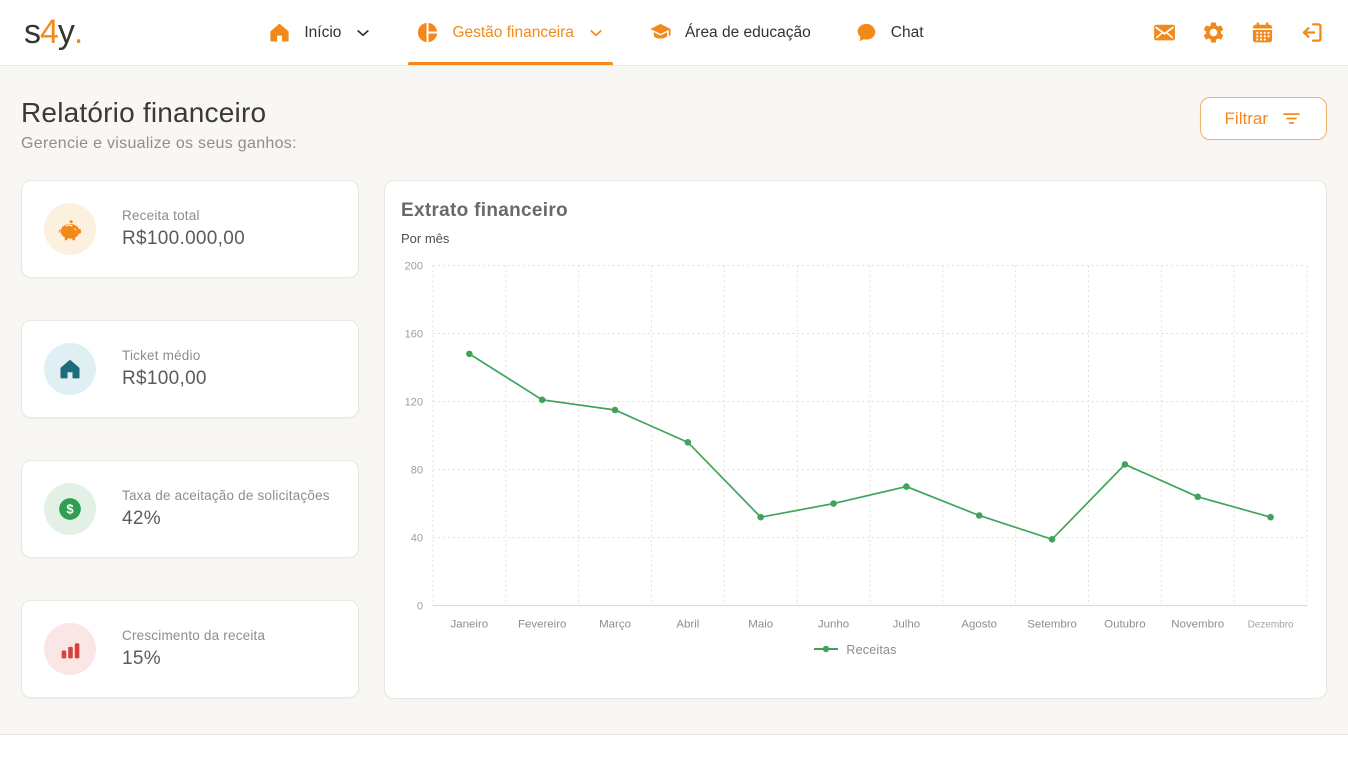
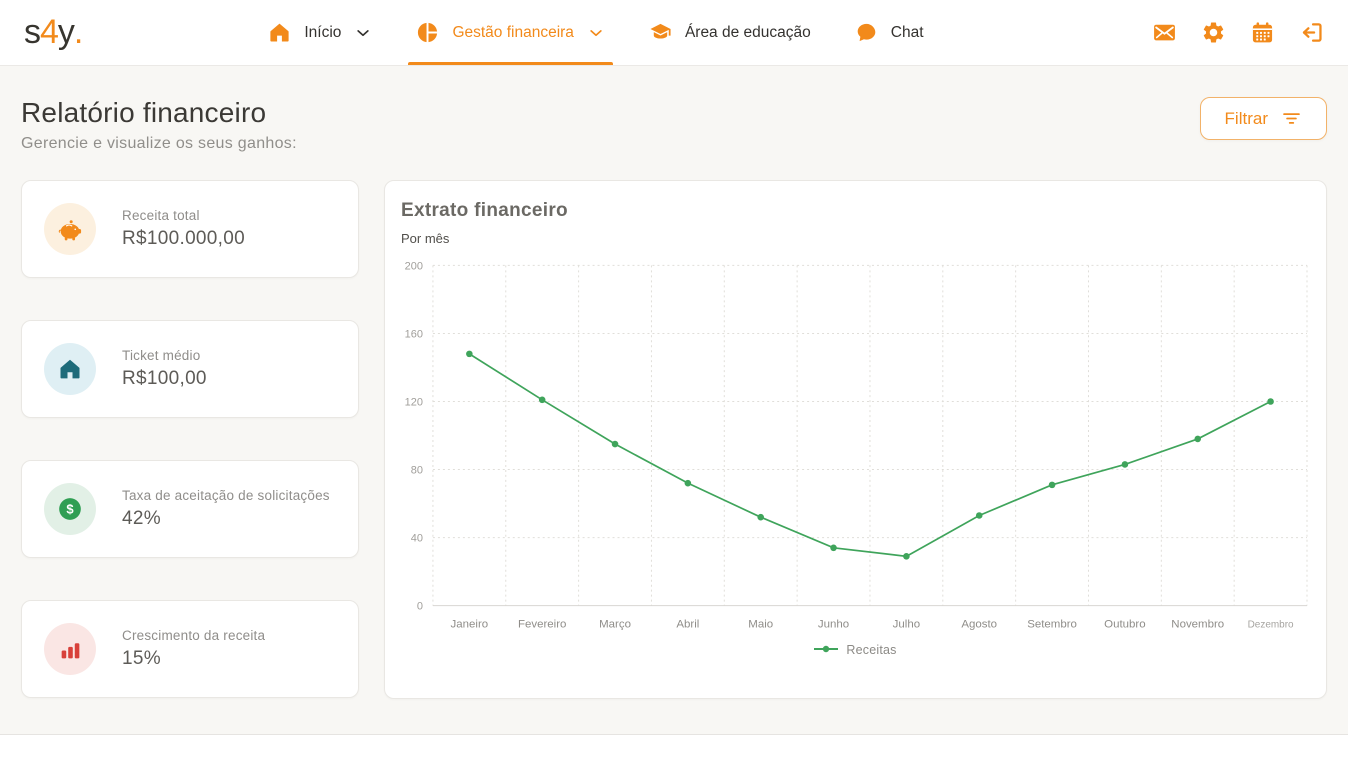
Março: 115 -> 95
Abril: 96 -> 72
Junho: 60 -> 34
Julho: 70 -> 29
Setembro: 39 -> 71
Novembro: 64 -> 98
Dezembro: 52 -> 120
